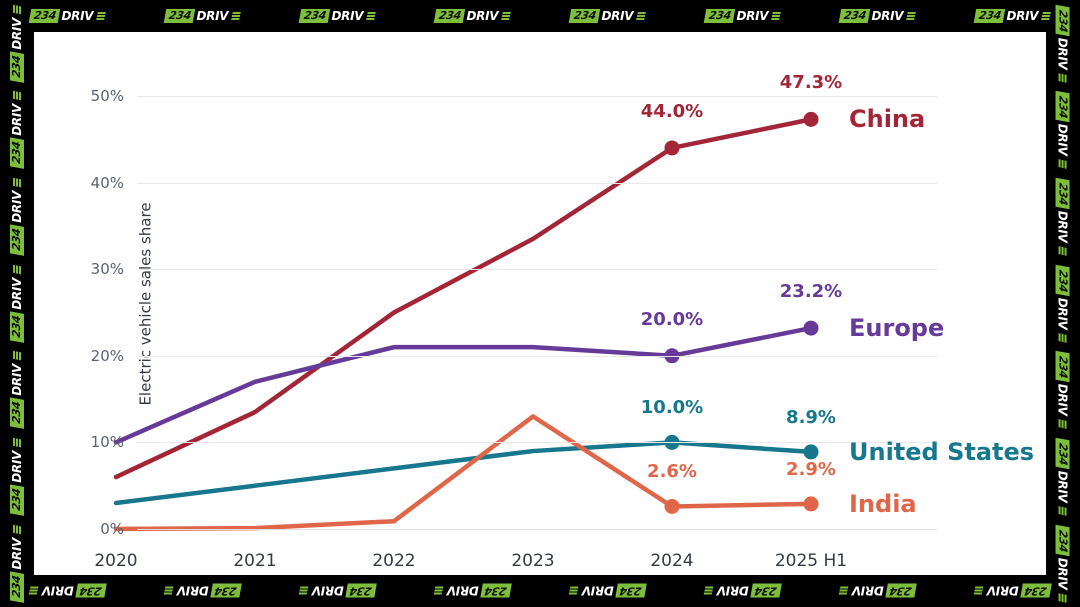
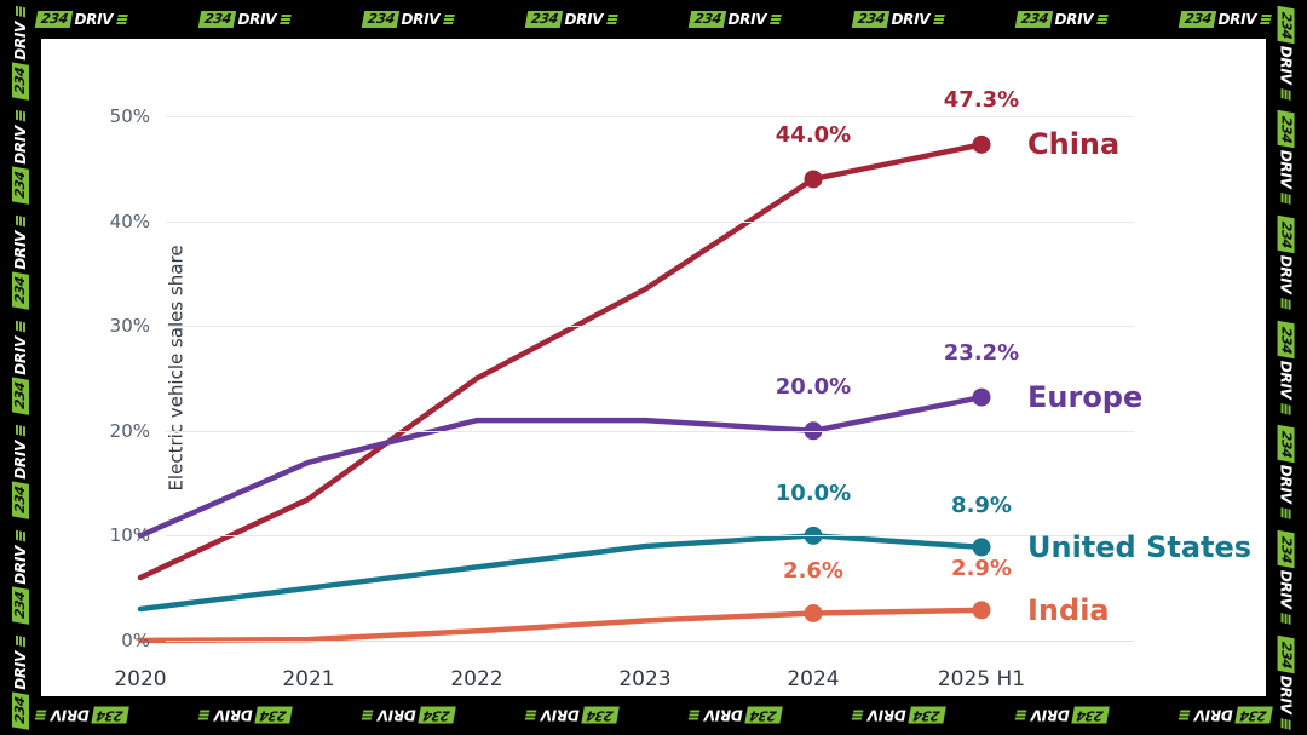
India/2023: 13% -> 2%
